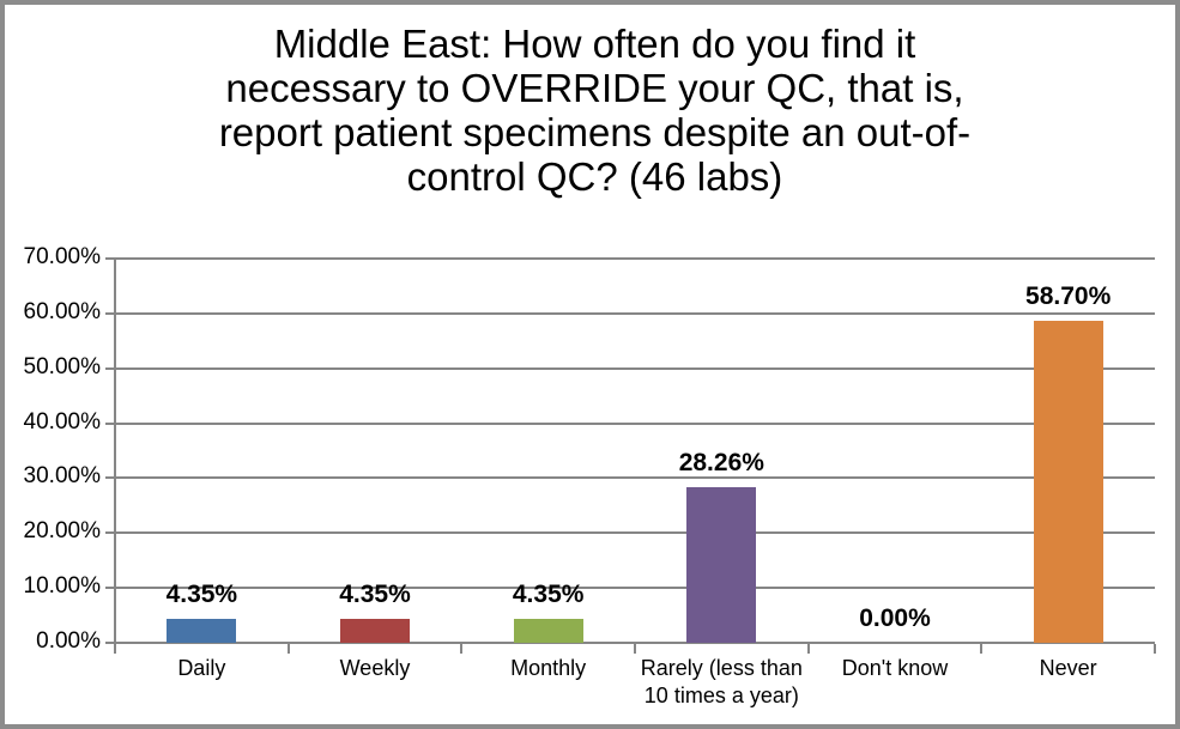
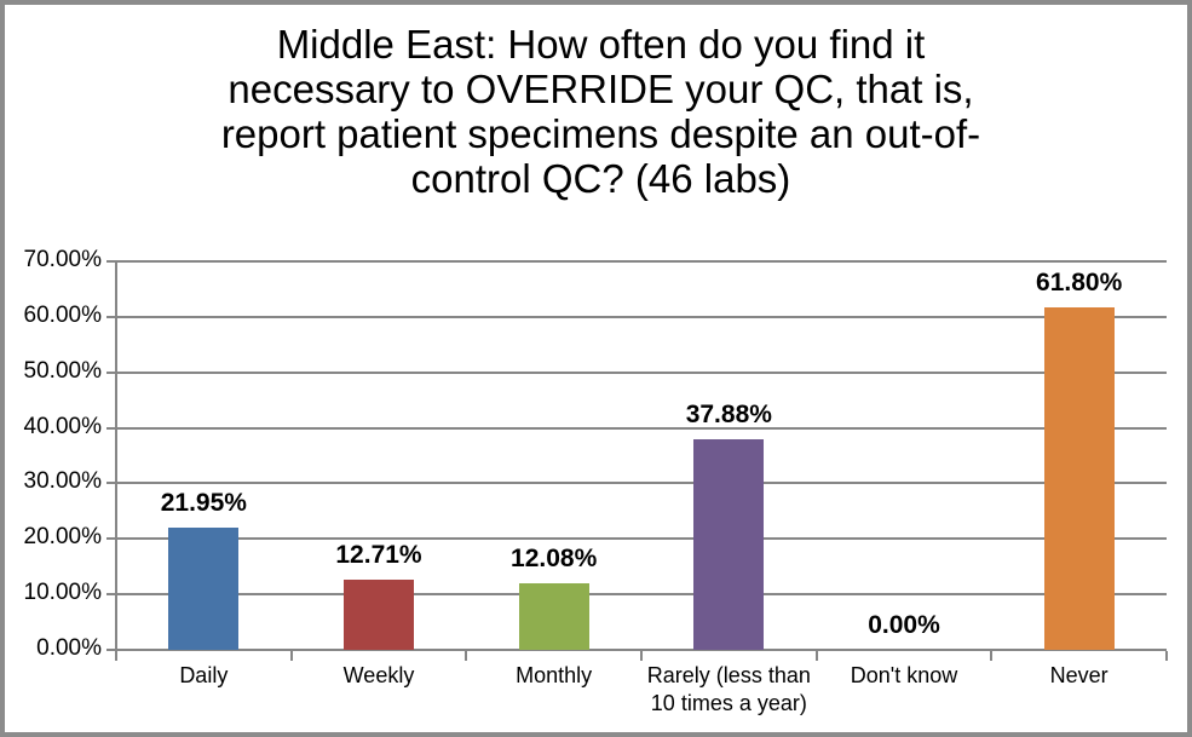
Daily: 4.35% -> 21.95%
Weekly: 4.35% -> 12.71%
Monthly: 4.35% -> 12.08%
Rarely (less than 10 times a year): 28.26% -> 37.88%
Never: 58.70% -> 61.80%
